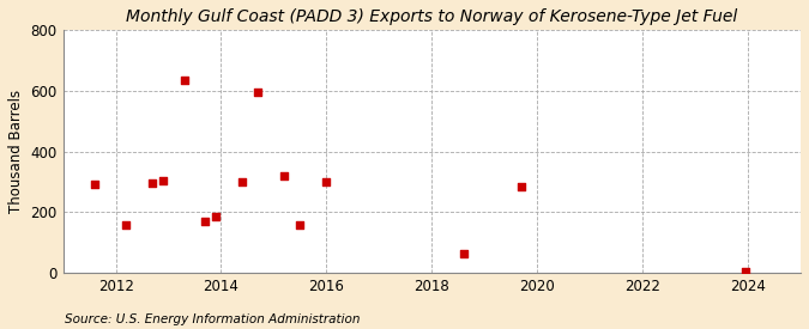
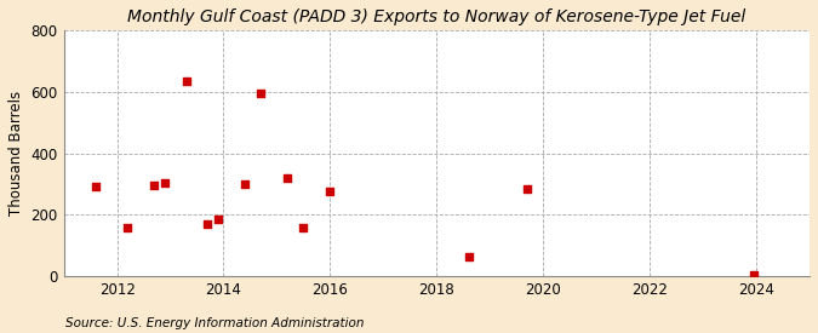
2016: 300 -> 275
